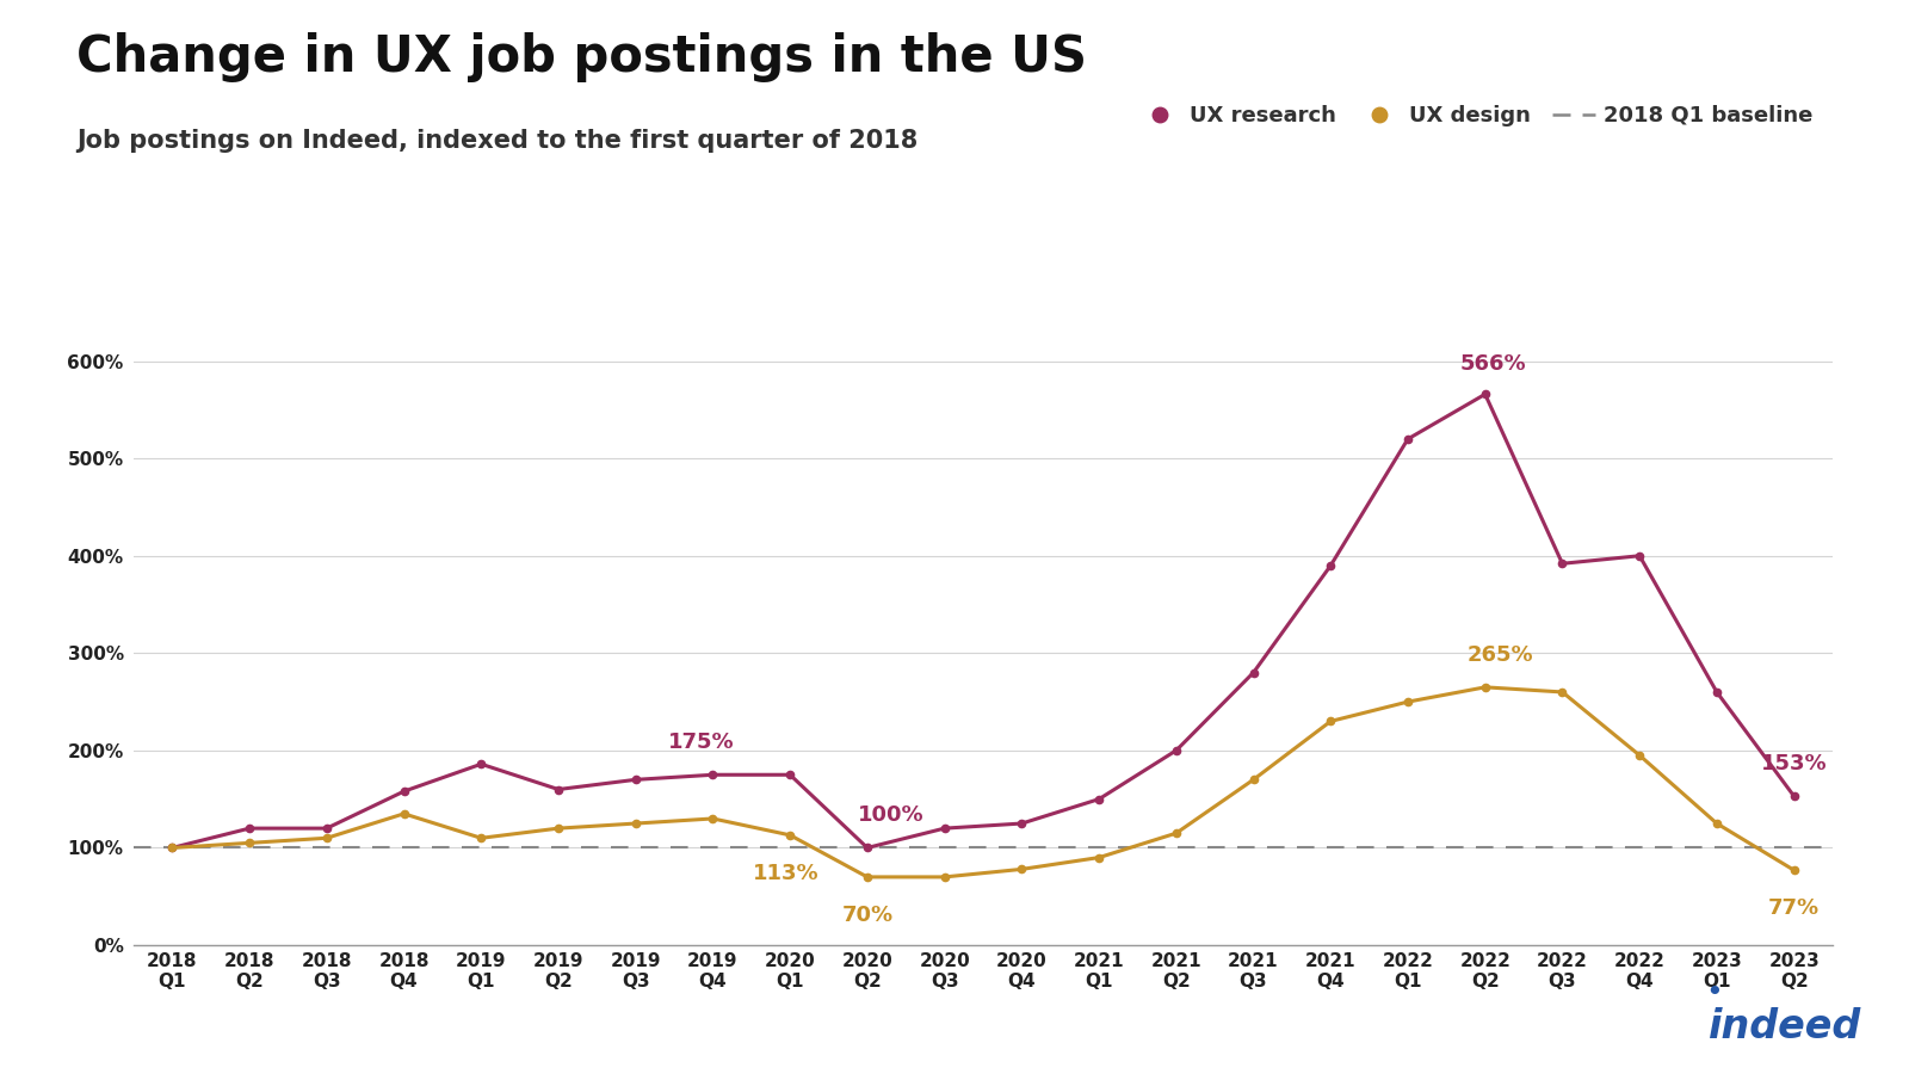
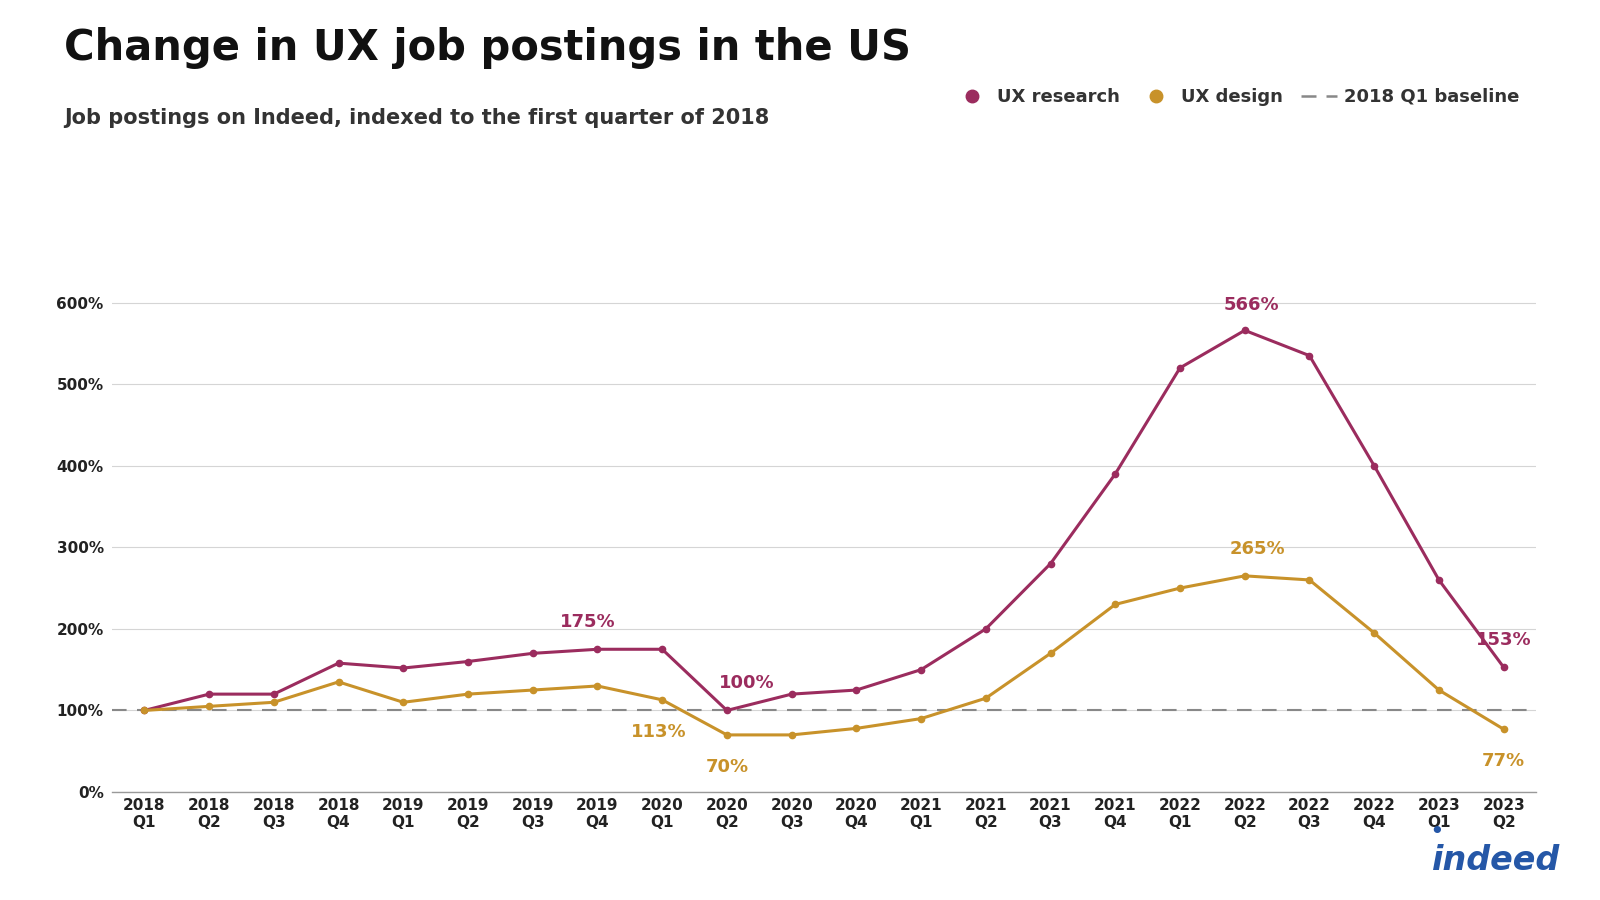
UX research/2019 Q1: 186% -> 152%
UX research/2022 Q3: 392% -> 535%
